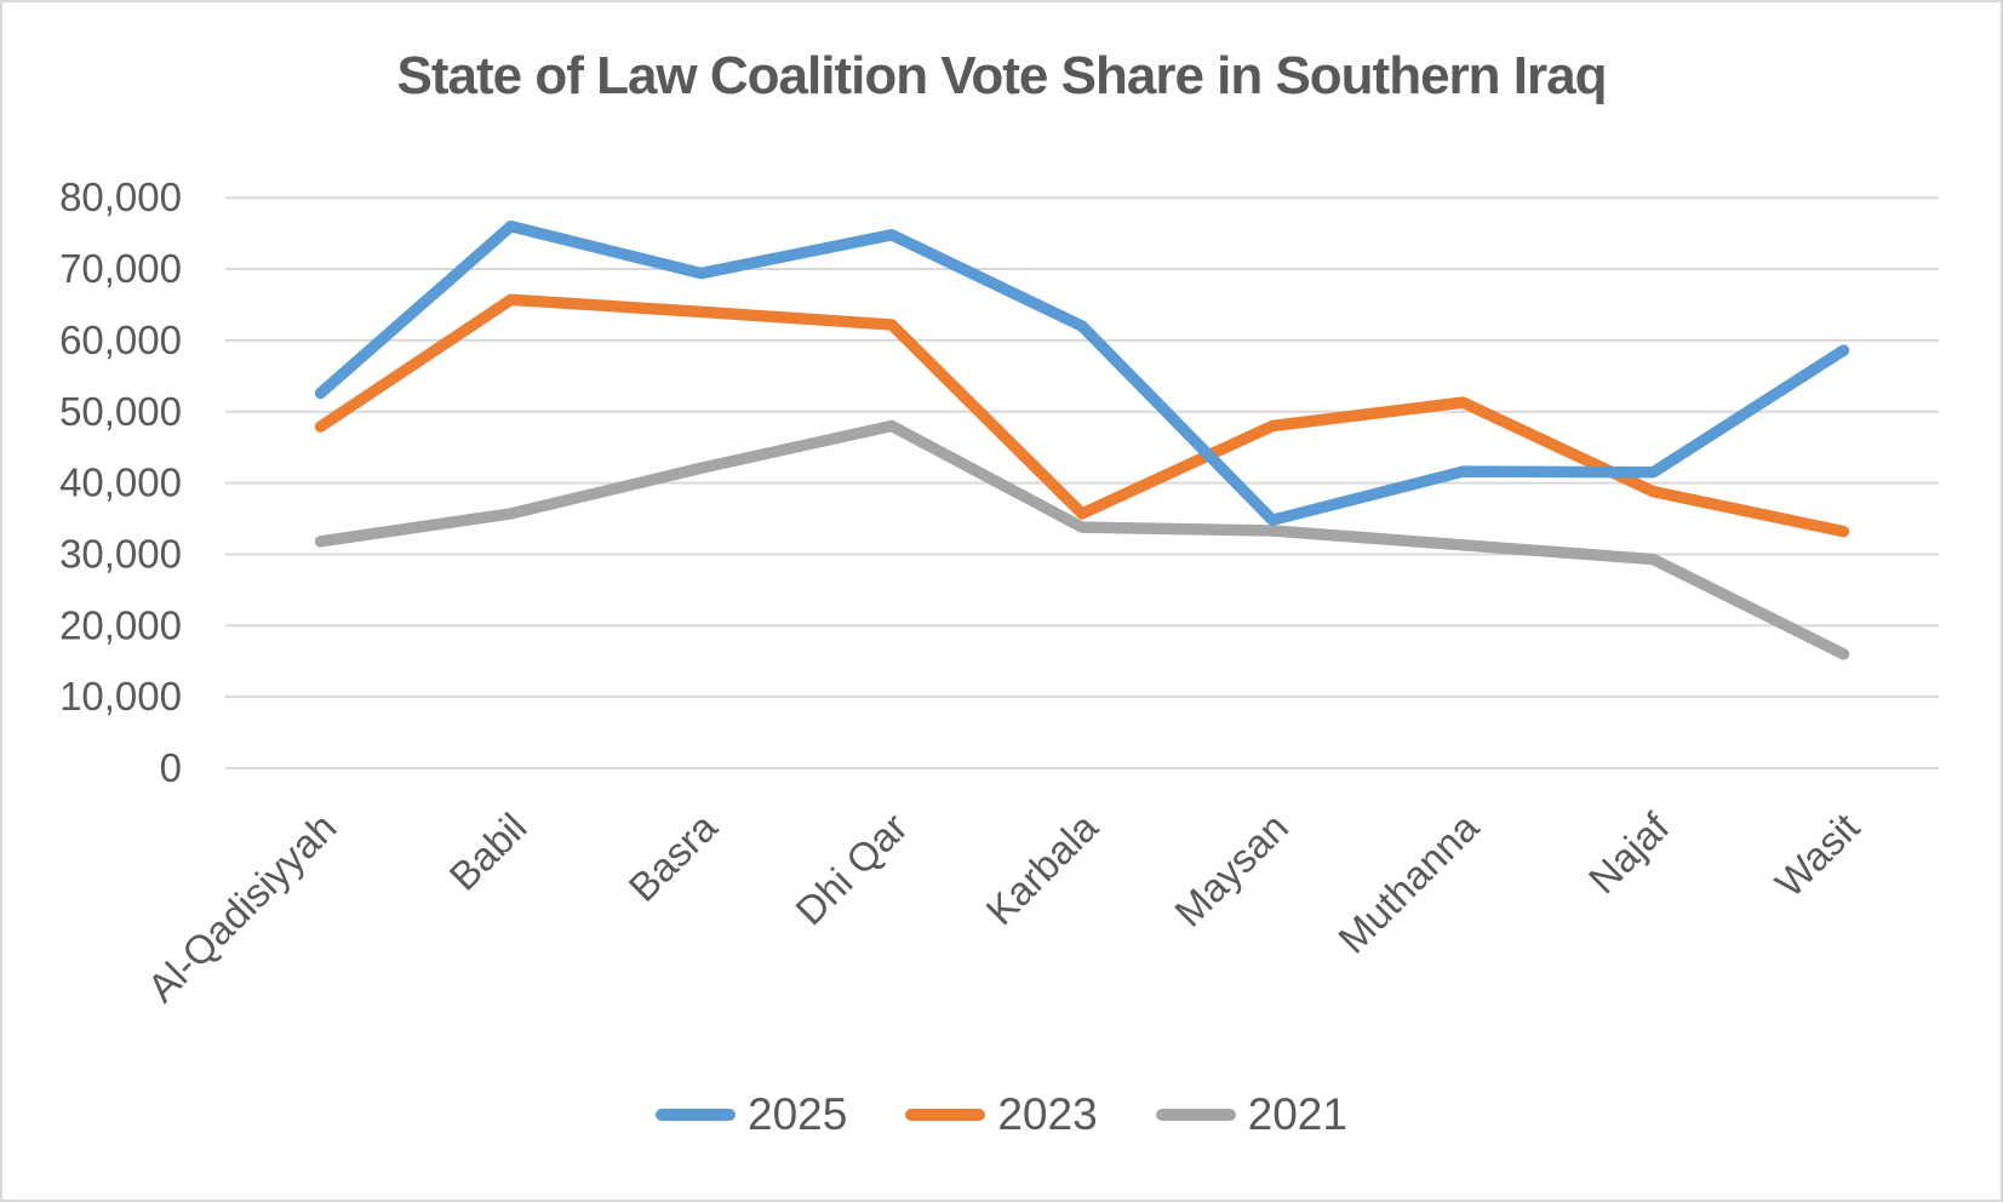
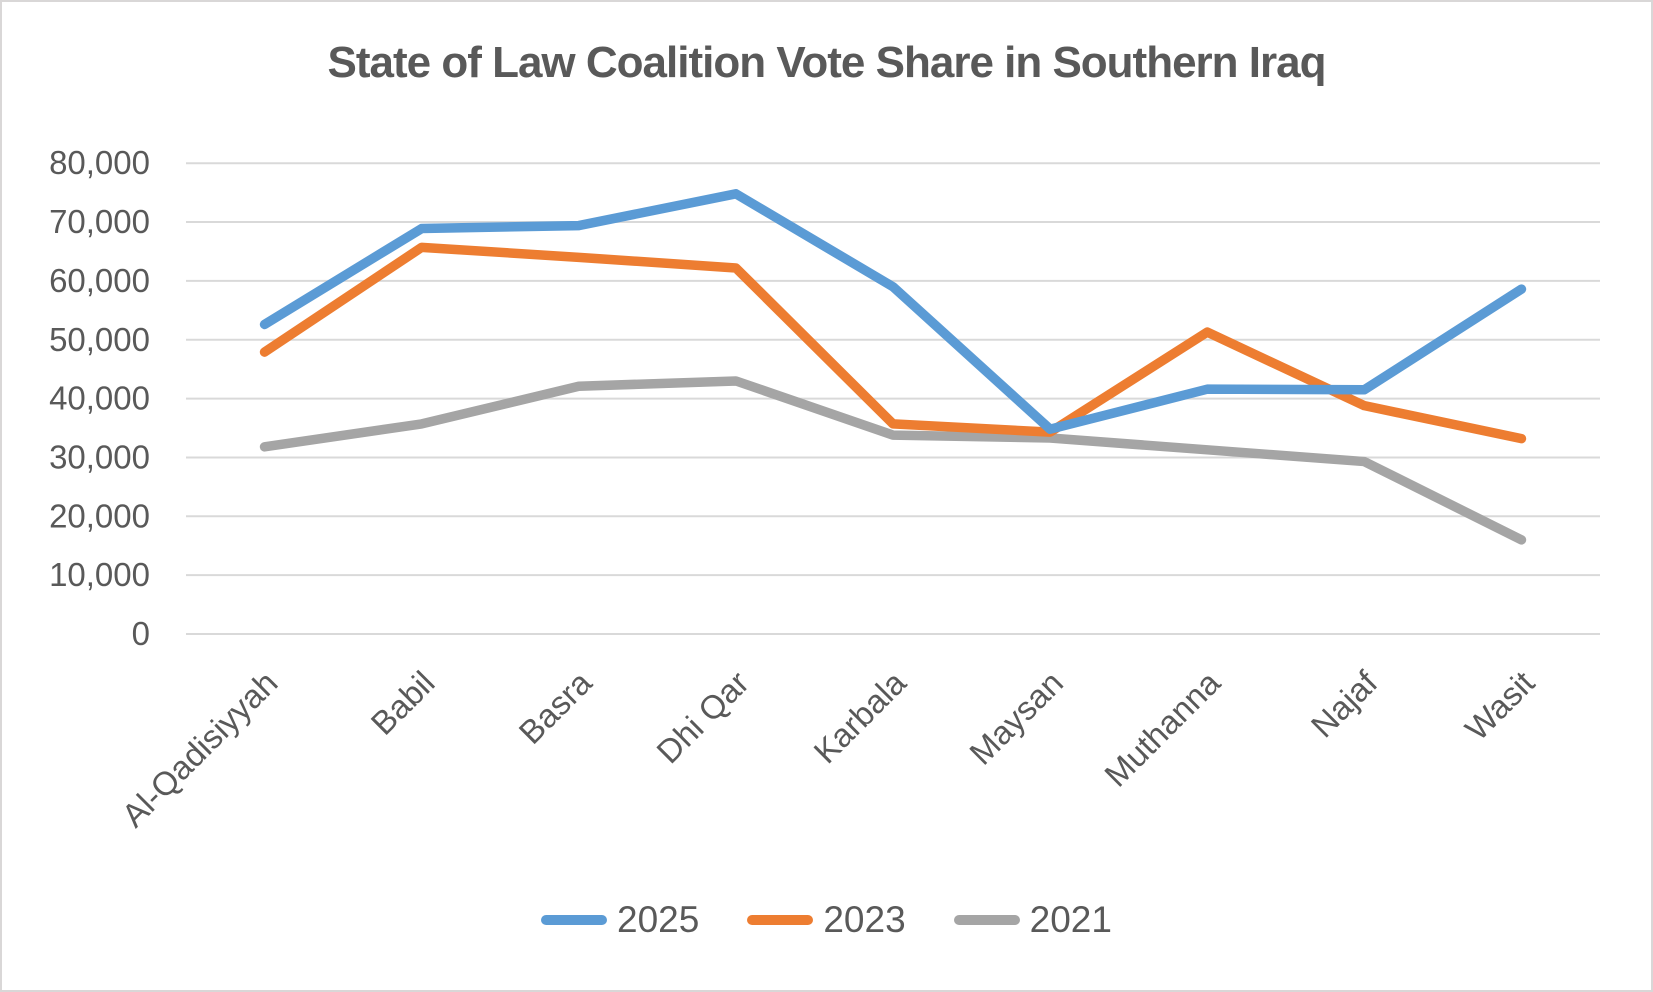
2025/Babil: 76000 -> 69000
2021/Dhi Qar: 48000 -> 43000
2025/Karbala: 62000 -> 59000
2023/Maysan: 48000 -> 34000
